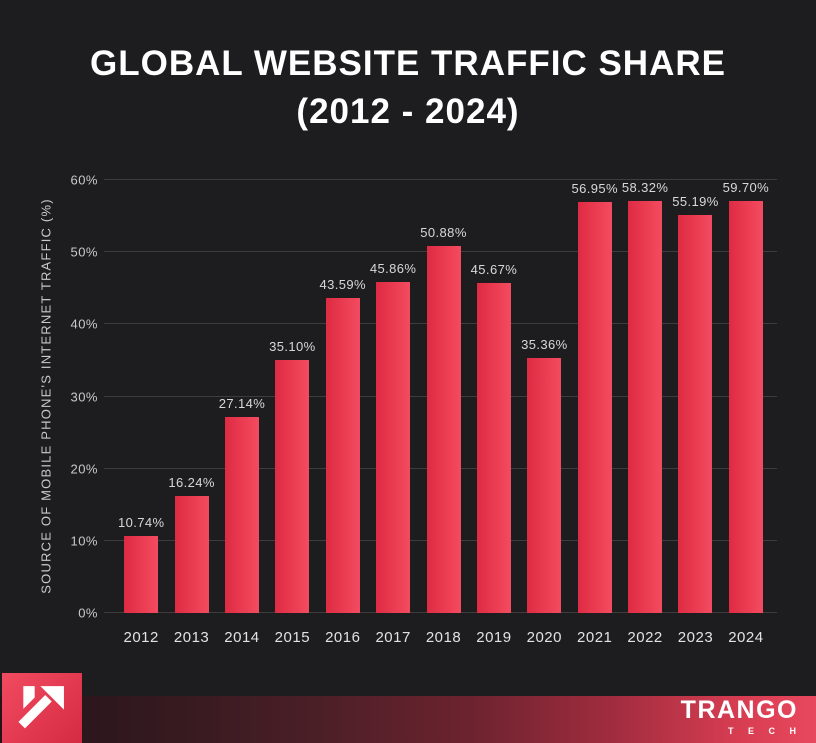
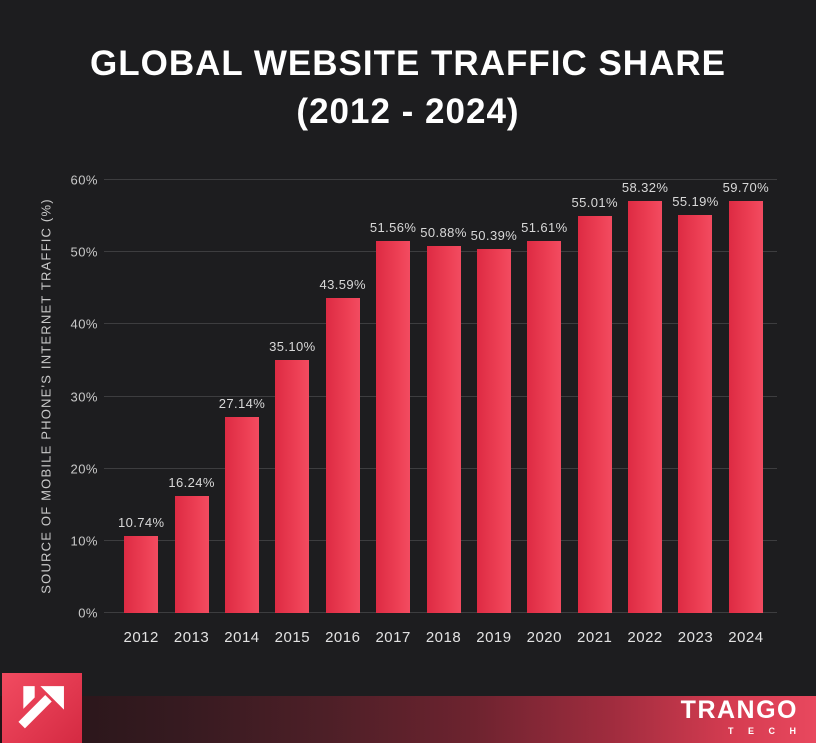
2017: 45.86% -> 51.56%
2019: 45.67% -> 50.39%
2020: 35.36% -> 51.61%
2021: 56.95% -> 55.01%
